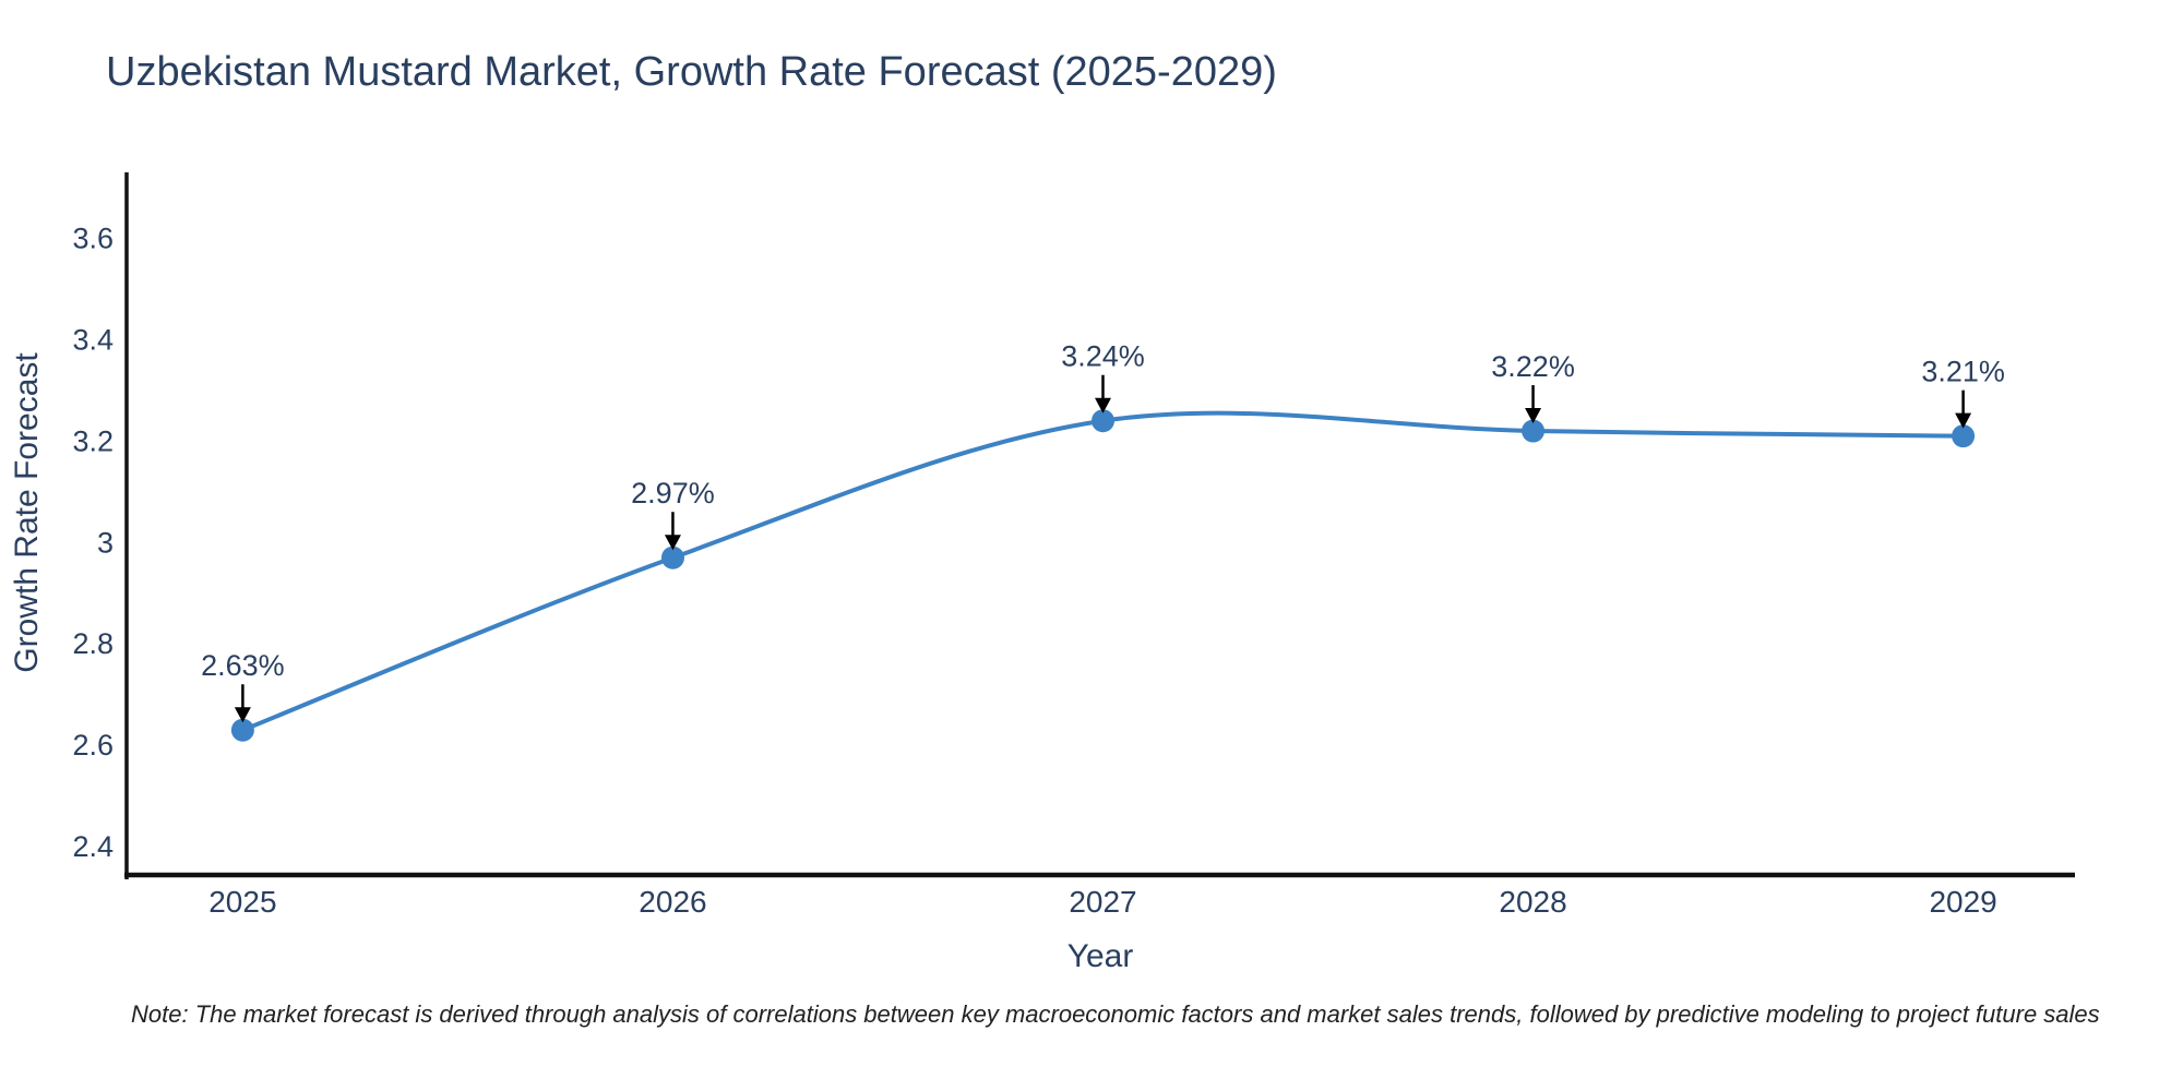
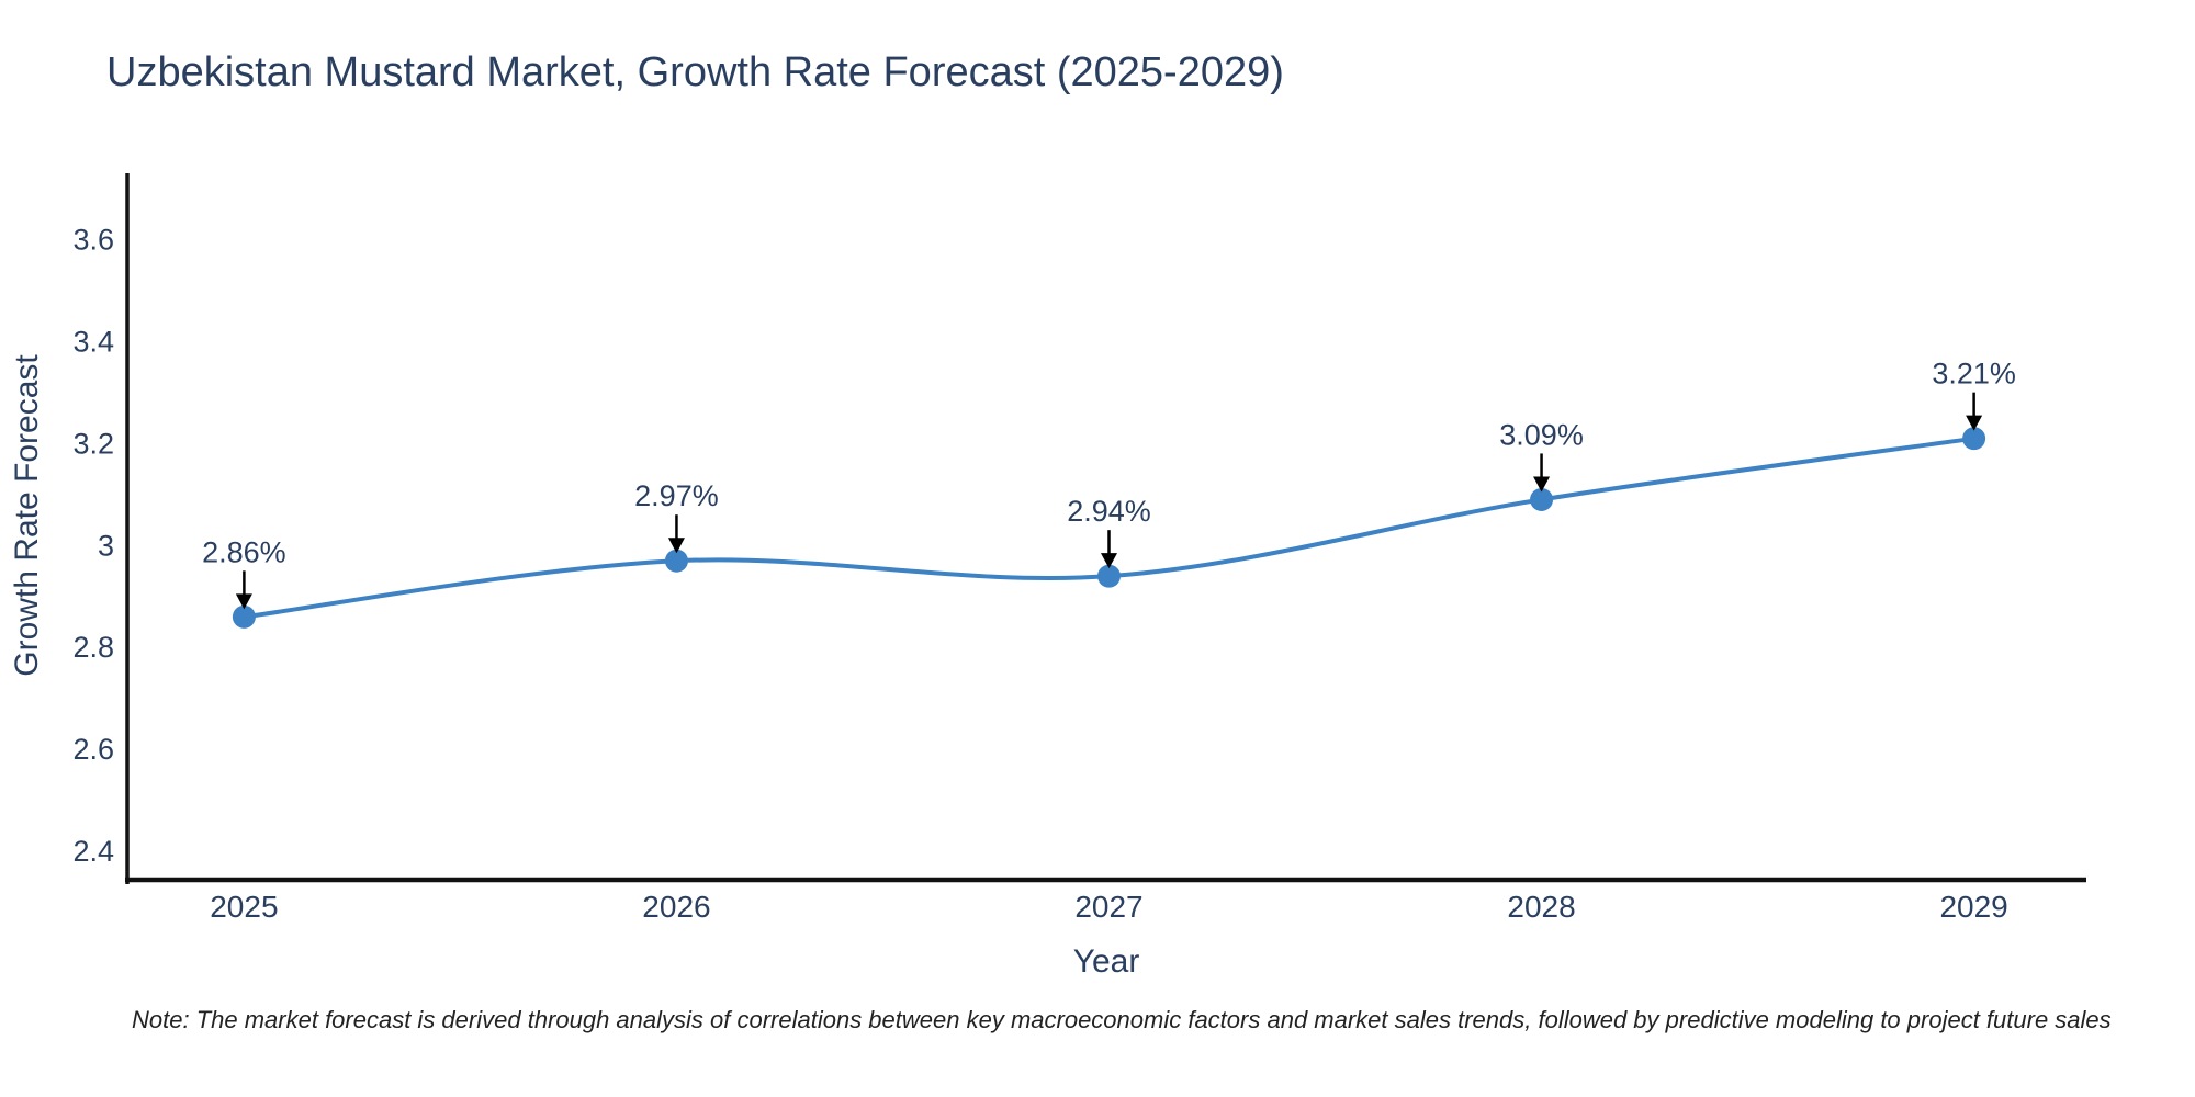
2025: 2.63% -> 2.86%
2027: 3.24% -> 2.94%
2028: 3.22% -> 3.09%
